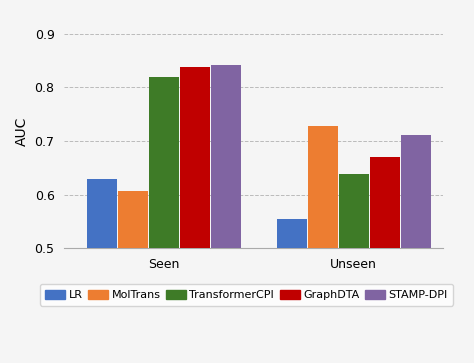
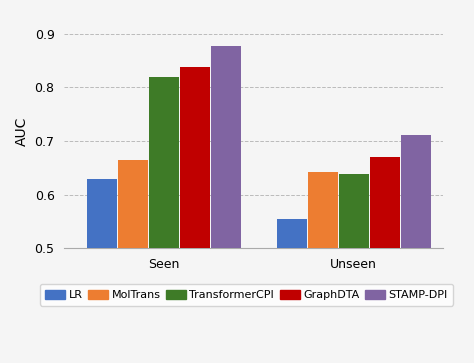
MolTrans/Seen: 0.606 -> 0.665
STAMP-DPI/Seen: 0.842 -> 0.878
MolTrans/Unseen: 0.728 -> 0.642
